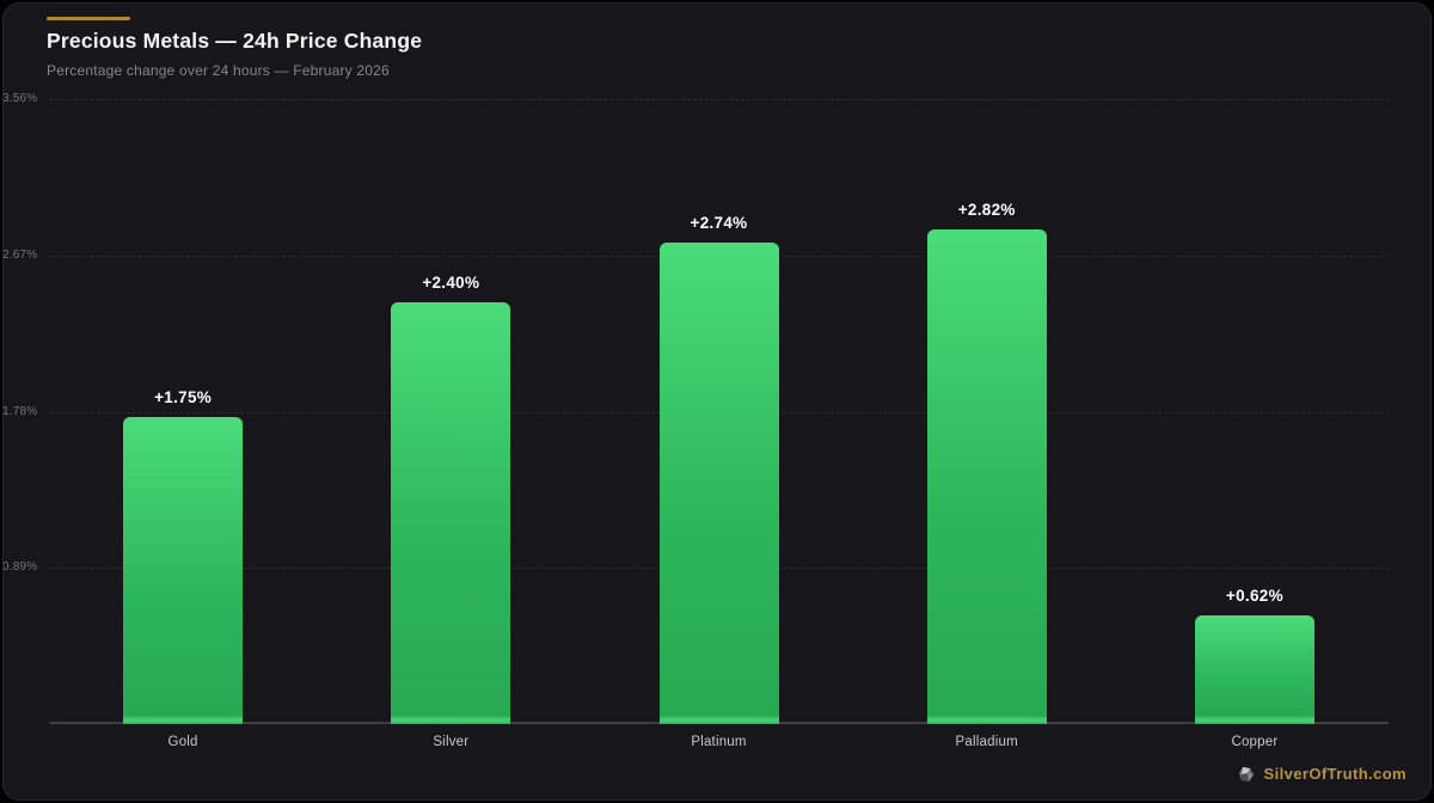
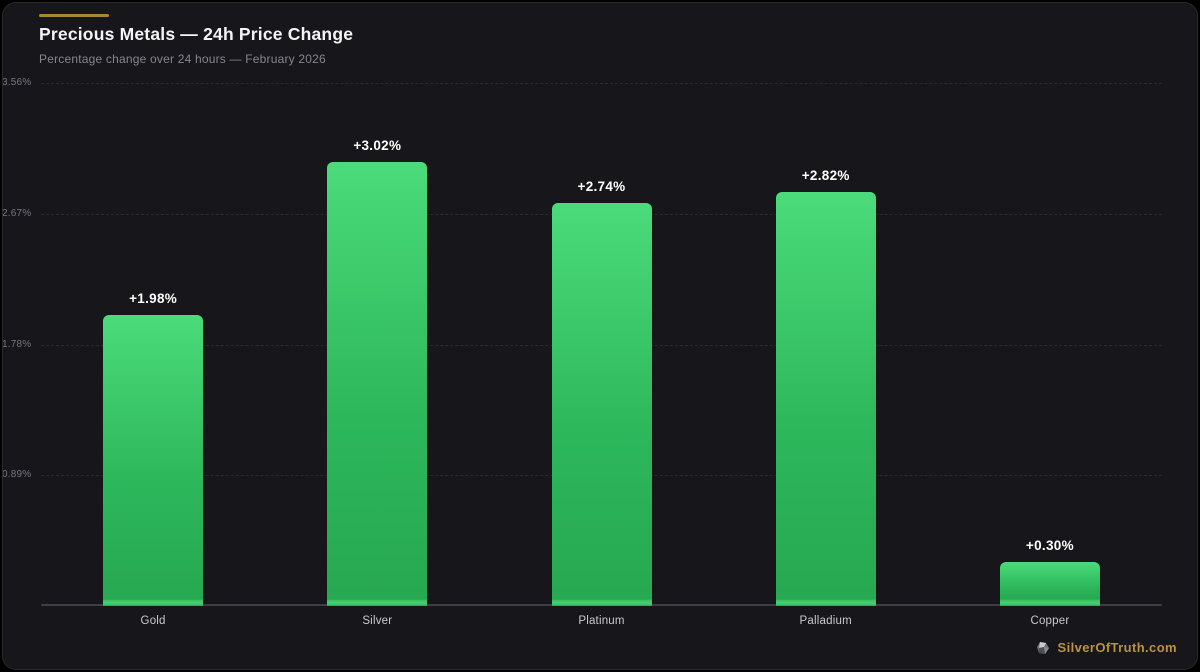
Gold: +1.75% -> +1.98%
Silver: +2.40% -> +3.02%
Copper: +0.62% -> +0.30%
